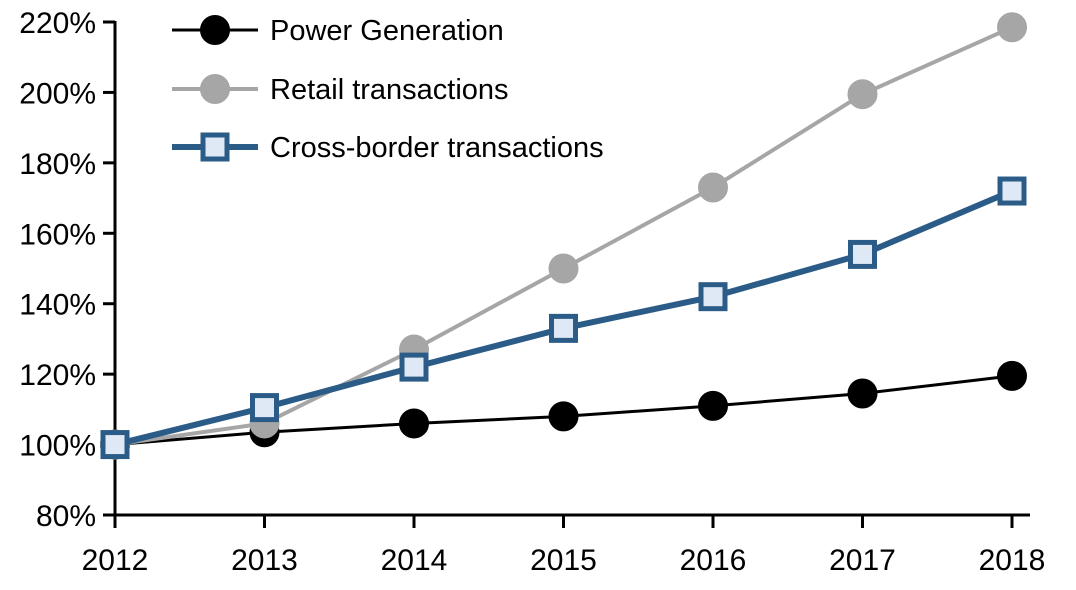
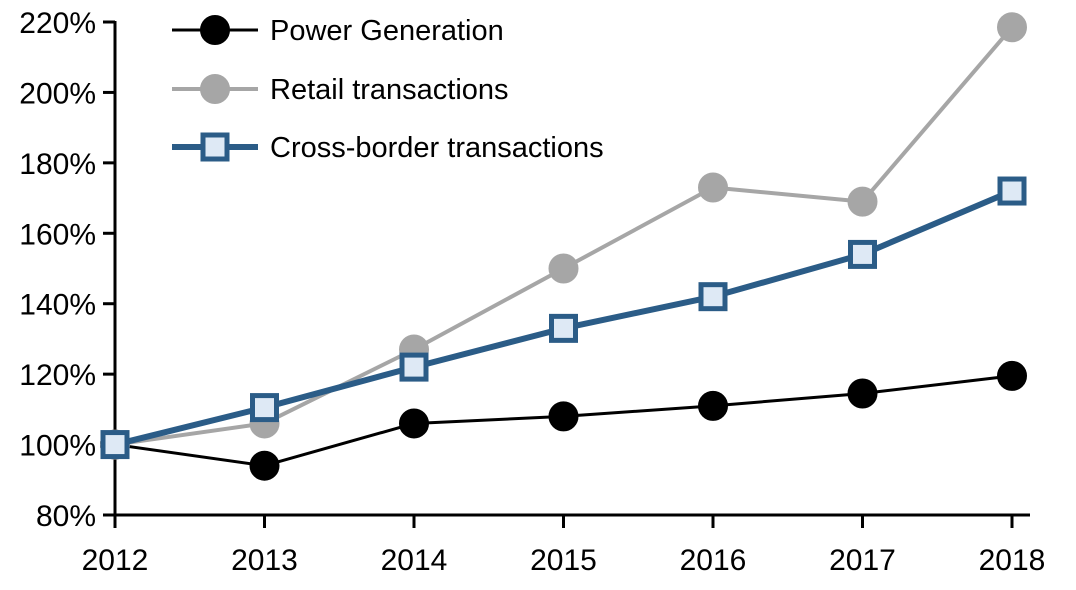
Power Generation/2013: 104% -> 94%
Retail transactions/2017: 200% -> 169%
